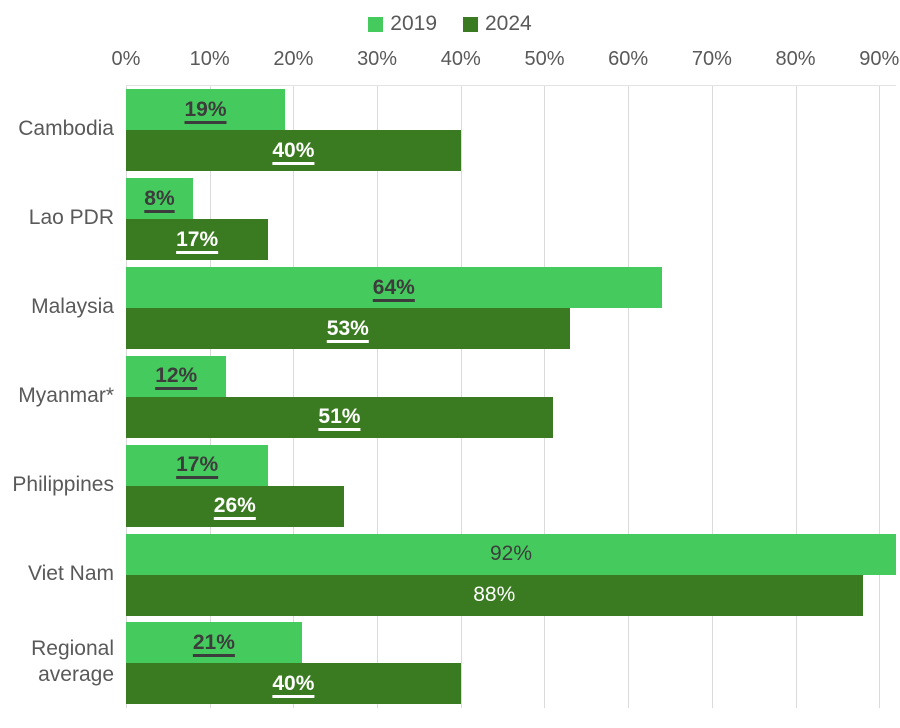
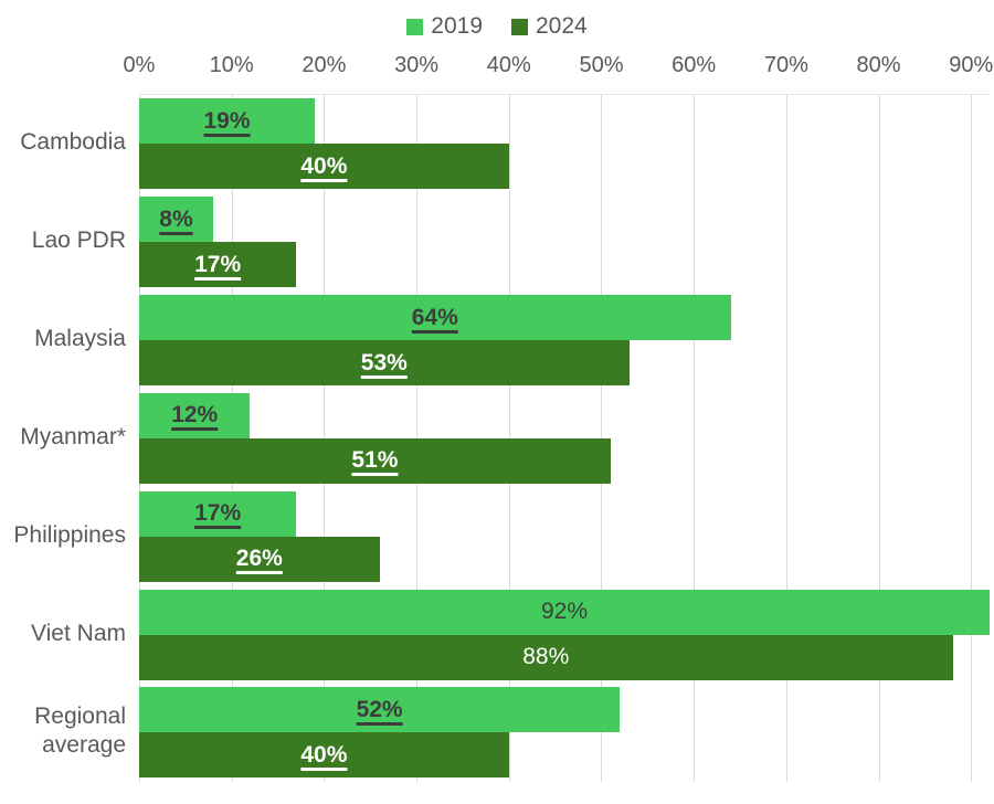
2019/Regional average: 21% -> 52%
